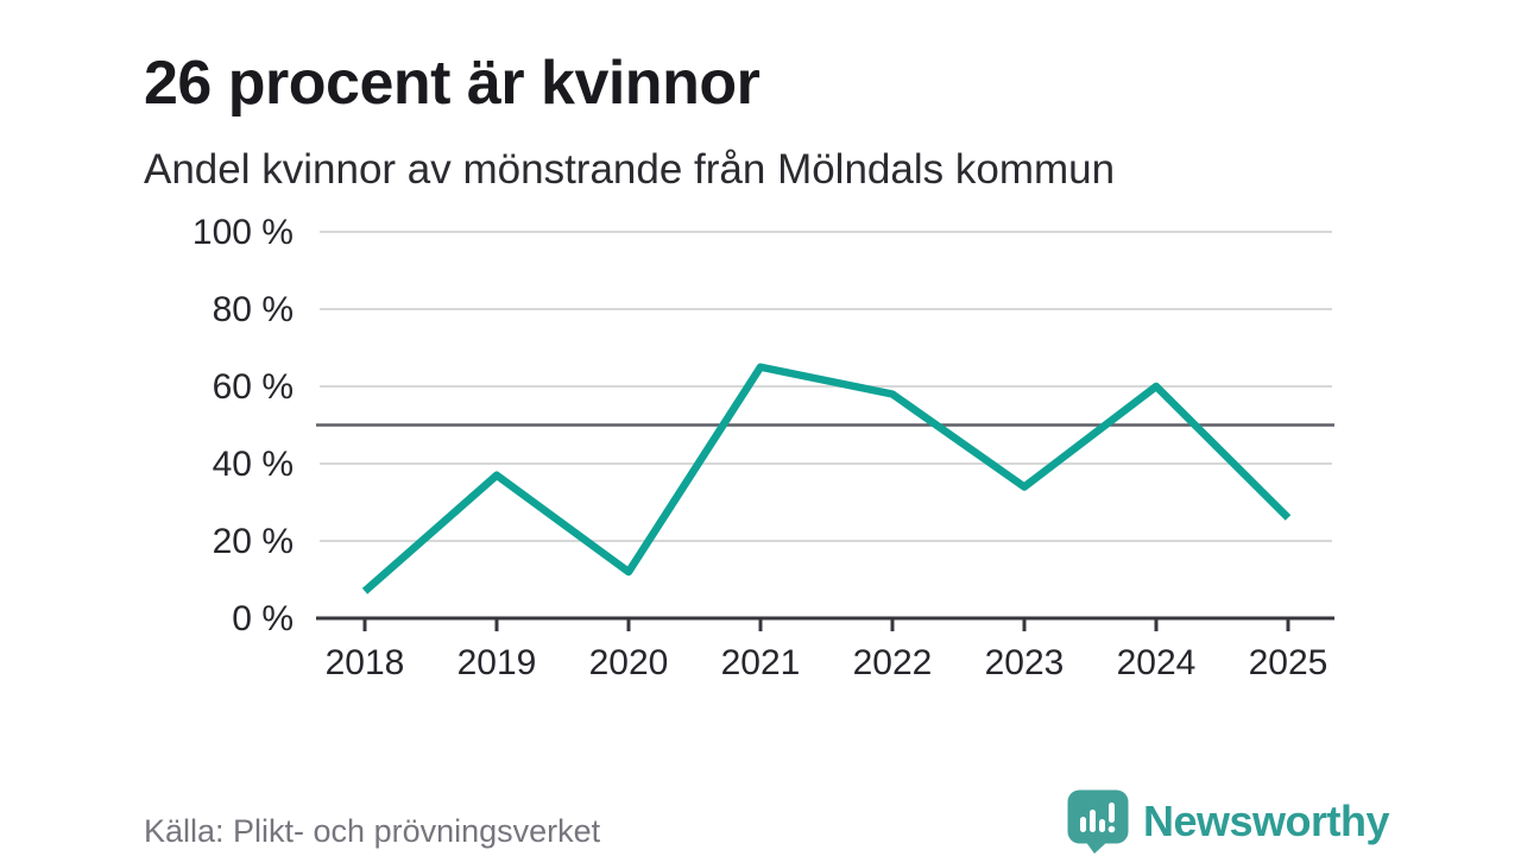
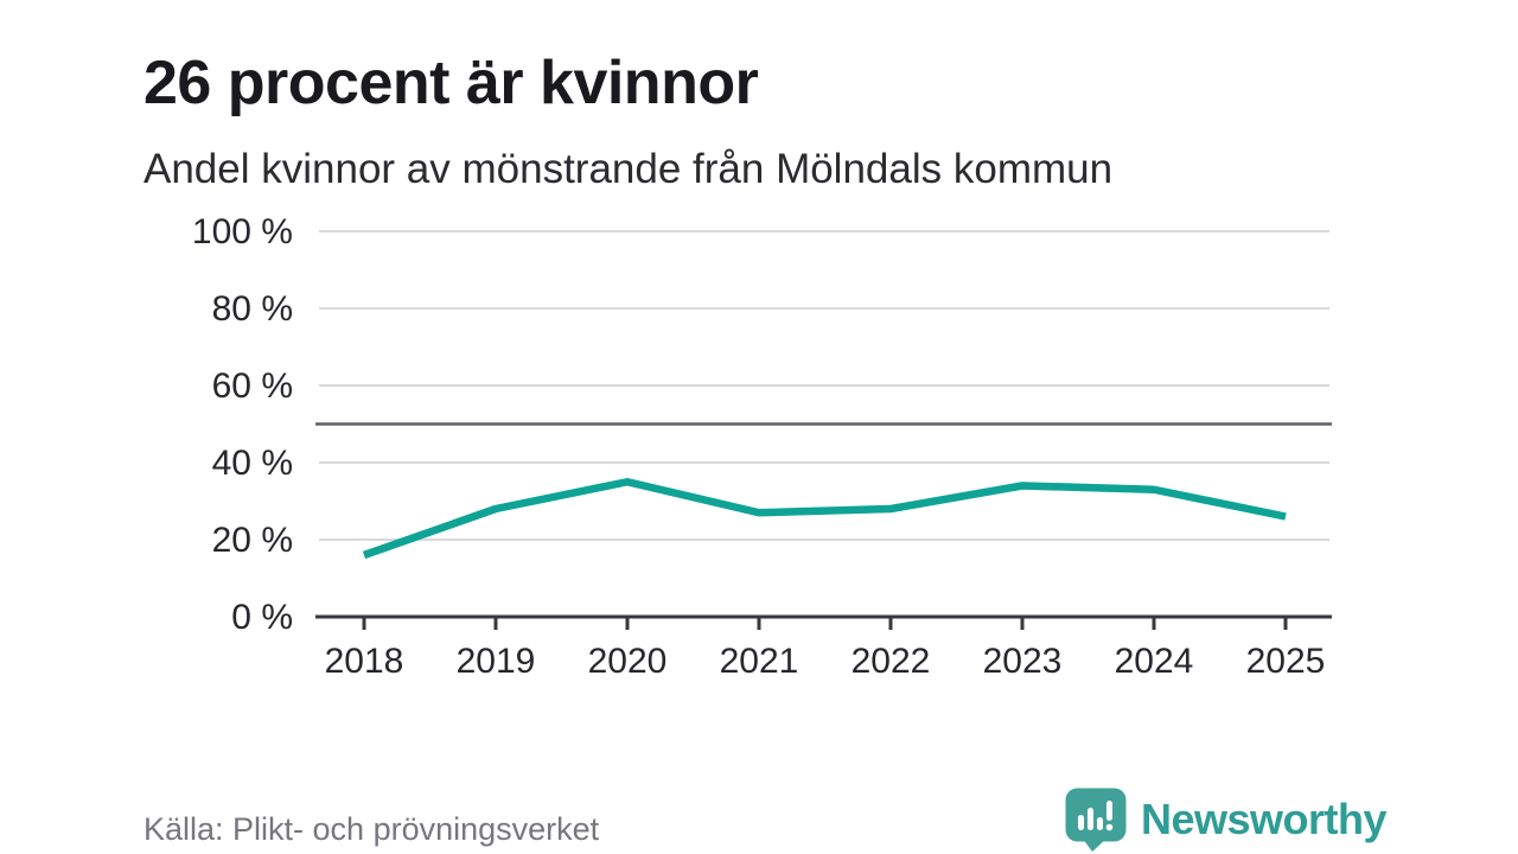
2018: 7% -> 16%
2019: 37% -> 28%
2020: 12% -> 35%
2021: 65% -> 27%
2022: 58% -> 28%
2024: 60% -> 33%
